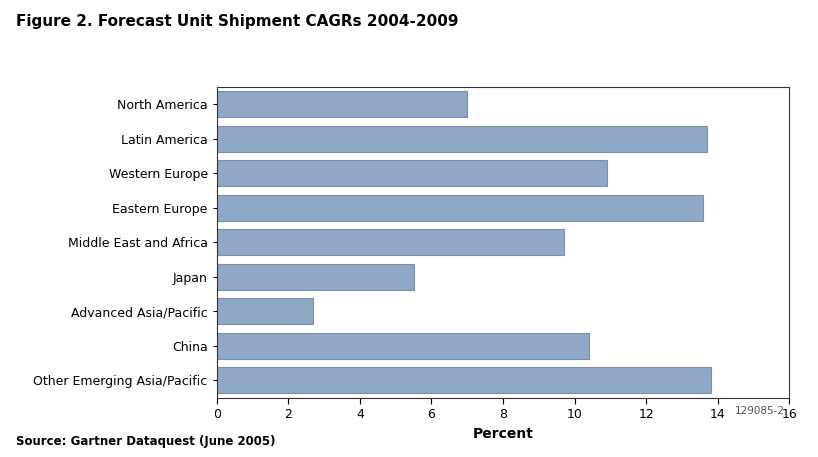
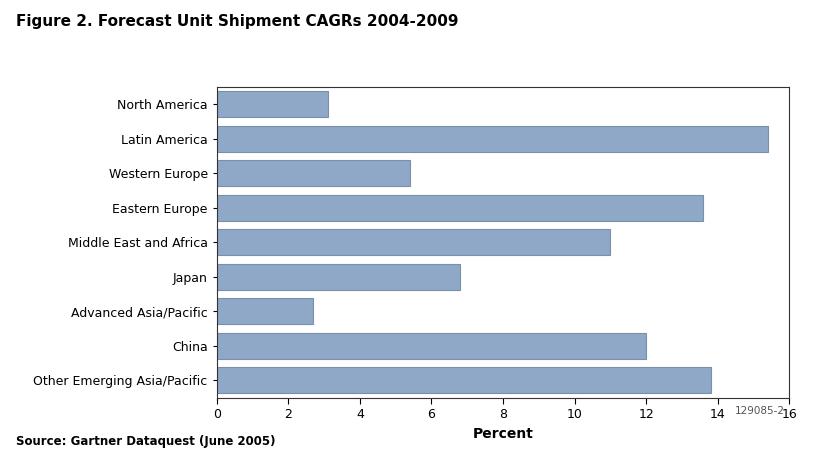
North America: 7.0 -> 3.1
Latin America: 13.7 -> 15.4
Western Europe: 10.9 -> 5.4
Middle East and Africa: 9.7 -> 11.0
Japan: 5.5 -> 6.8
China: 10.4 -> 12.0
